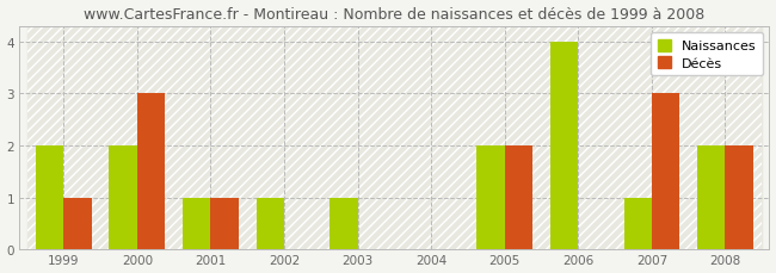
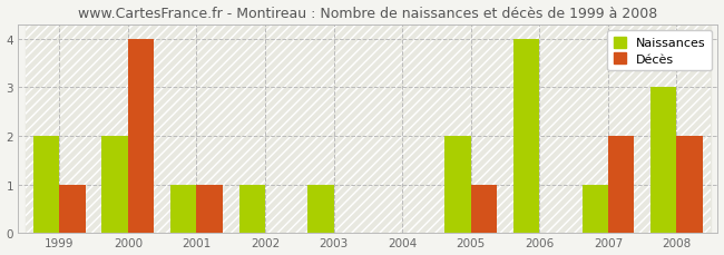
Décès/2000: 3 -> 4
Décès/2005: 2 -> 1
Décès/2007: 3 -> 2
Naissances/2008: 2 -> 3
